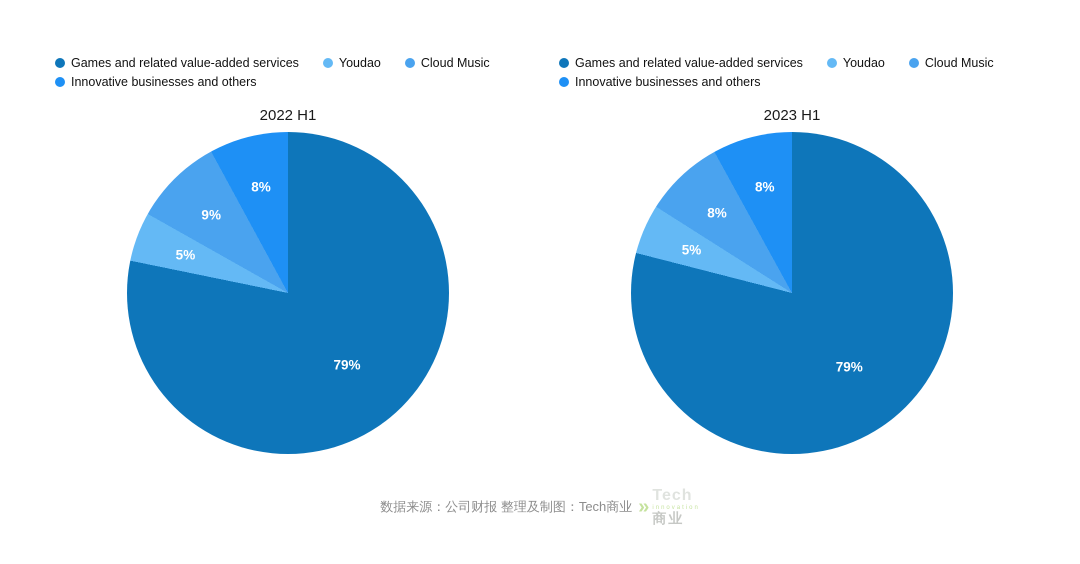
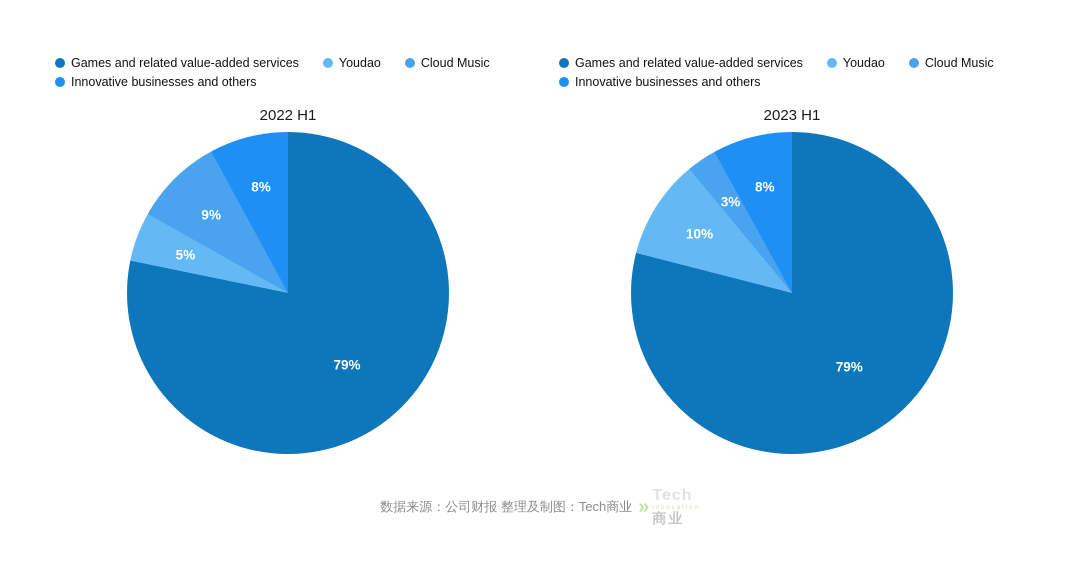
2023 H1/Youdao: 5% -> 10%
2023 H1/Cloud Music: 8% -> 3%
